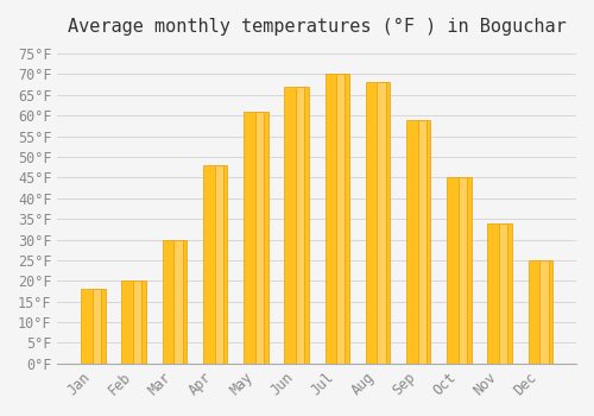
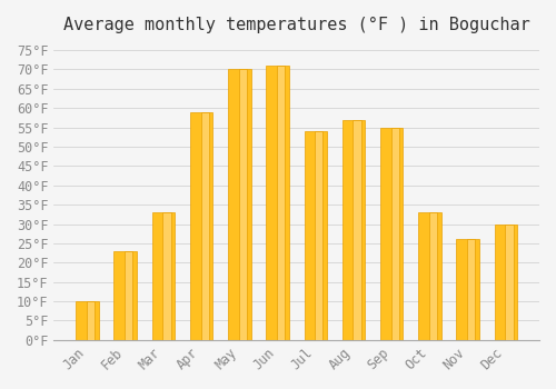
Jan: 18°F -> 10°F
Feb: 20°F -> 23°F
Mar: 30°F -> 33°F
Apr: 48°F -> 59°F
May: 61°F -> 70°F
Jun: 67°F -> 71°F
Jul: 70°F -> 54°F
Aug: 68°F -> 57°F
Sep: 59°F -> 55°F
Oct: 45°F -> 33°F
Nov: 34°F -> 26°F
Dec: 25°F -> 30°F
